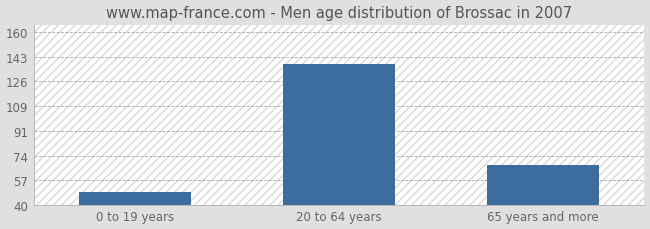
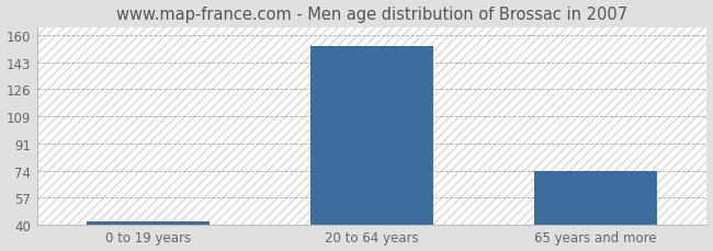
0 to 19 years: 49 -> 42
20 to 64 years: 138 -> 153
65 years and more: 68 -> 74
